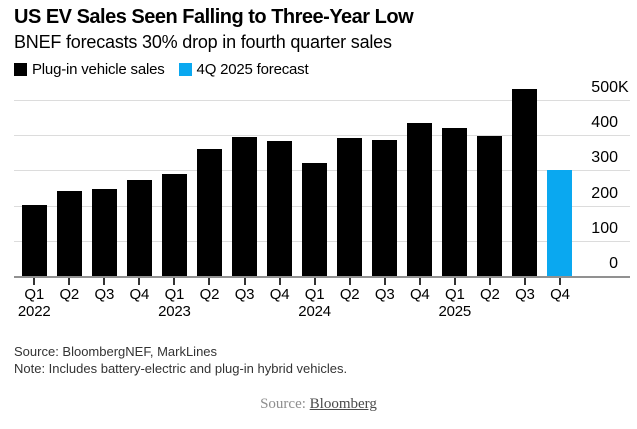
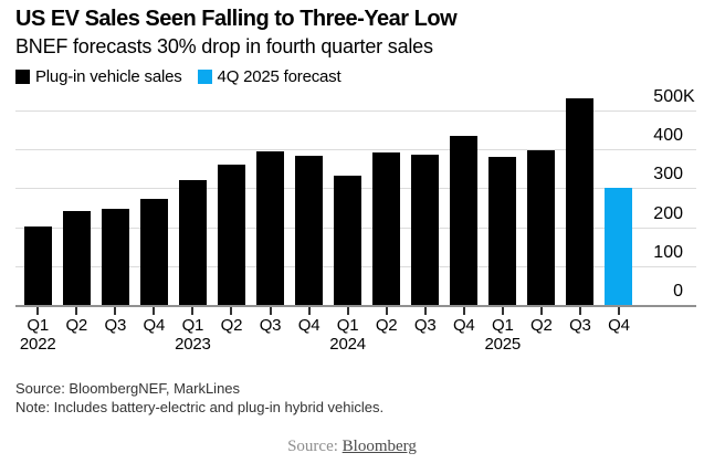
Q1 2023: 290 -> 320
Q1 2024: 320 -> 330
Q1 2025: 420 -> 380
